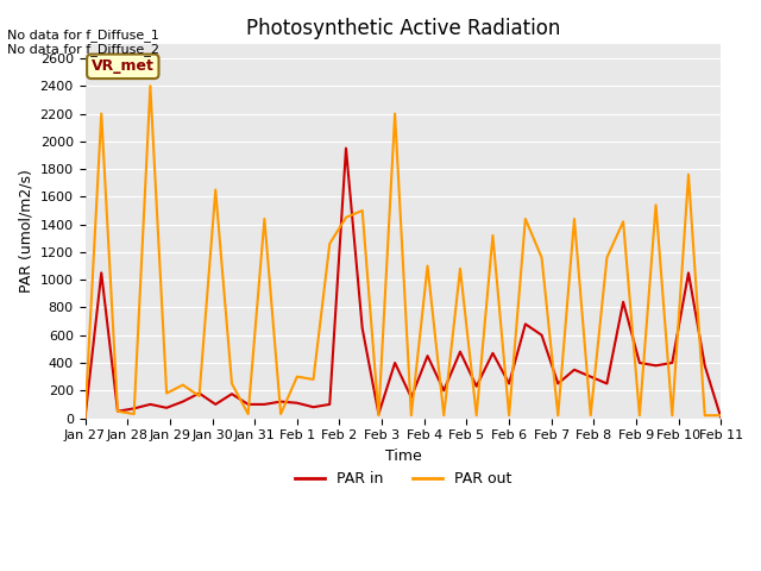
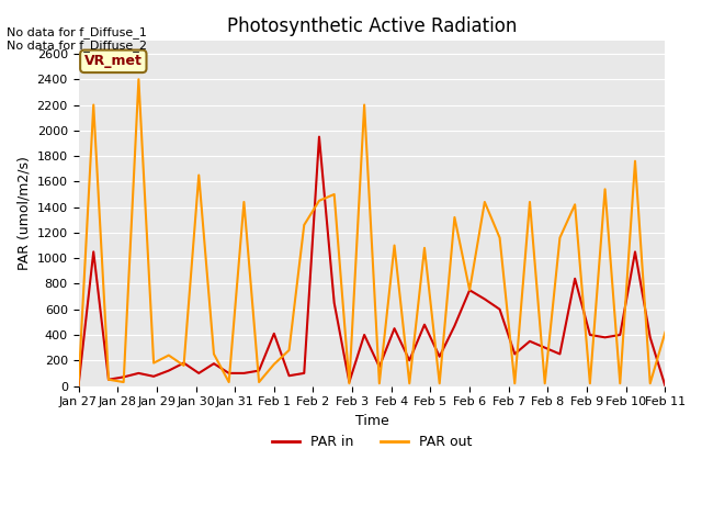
PAR in/Feb 1: 110 -> 410
PAR out/Feb 1: 300 -> 170
PAR in/Feb 6: 250 -> 750
PAR out/Feb 6: 20 -> 750
PAR out/Feb 11: 20 -> 420
